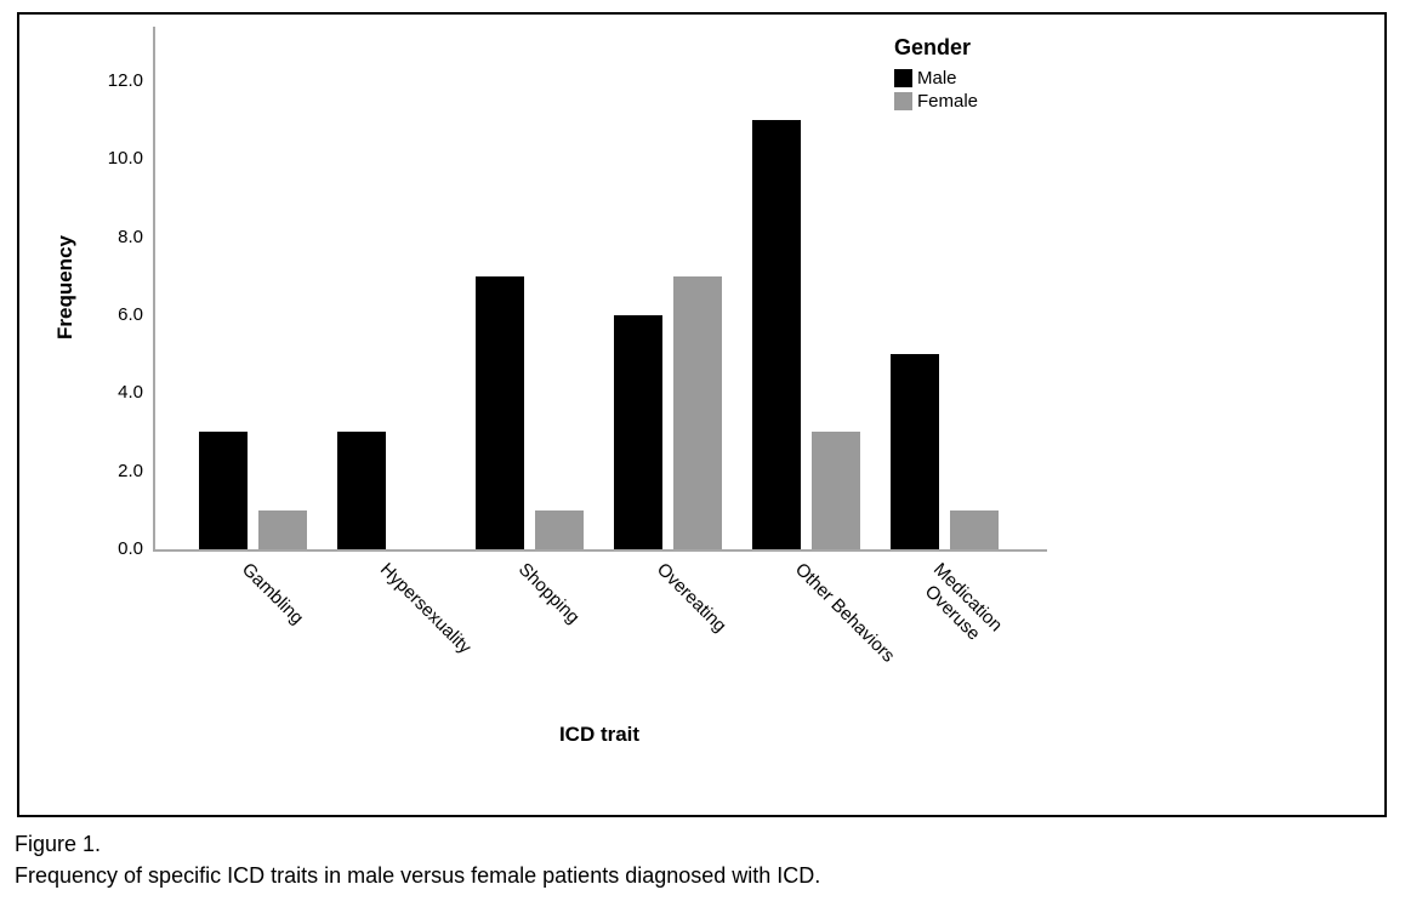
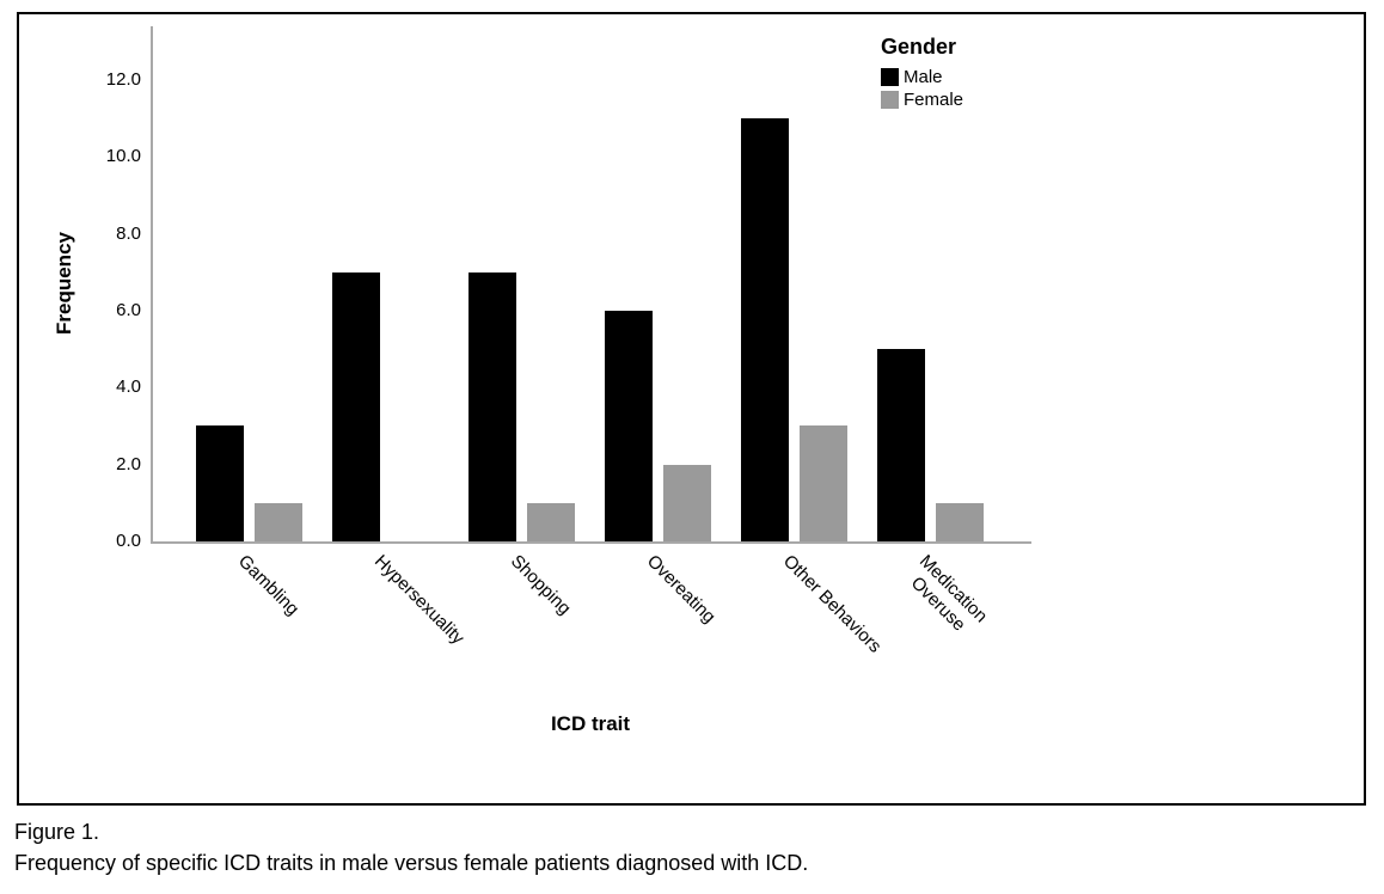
Male/Hypersexuality: 3 -> 7
Female/Overeating: 7 -> 2
